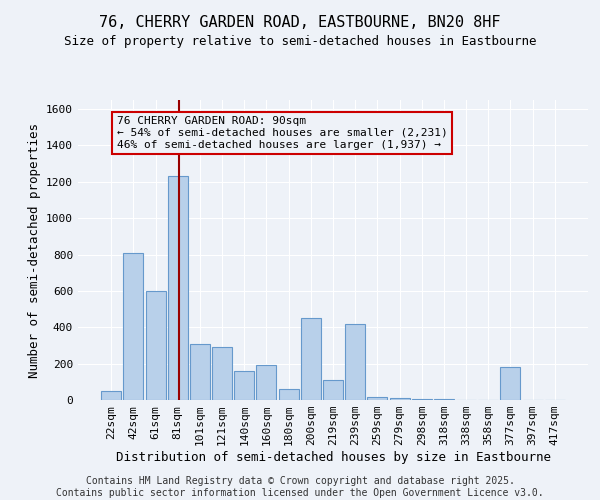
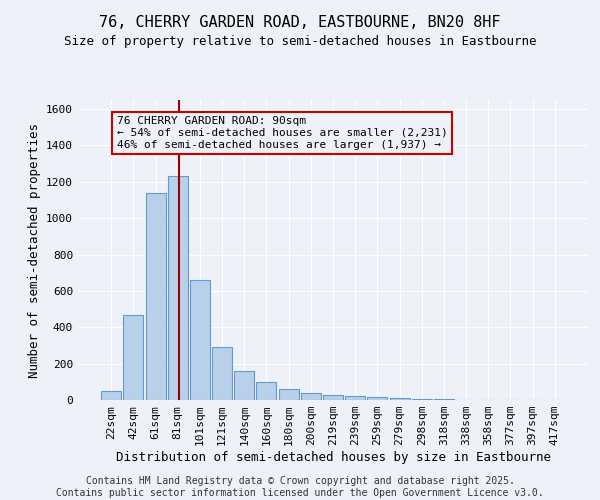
42sqm: 810 -> 470
61sqm: 600 -> 1140
101sqm: 310 -> 660
160sqm: 190 -> 100
200sqm: 450 -> 40
219sqm: 110 -> 30
239sqm: 420 -> 20
377sqm: 180 -> 0
